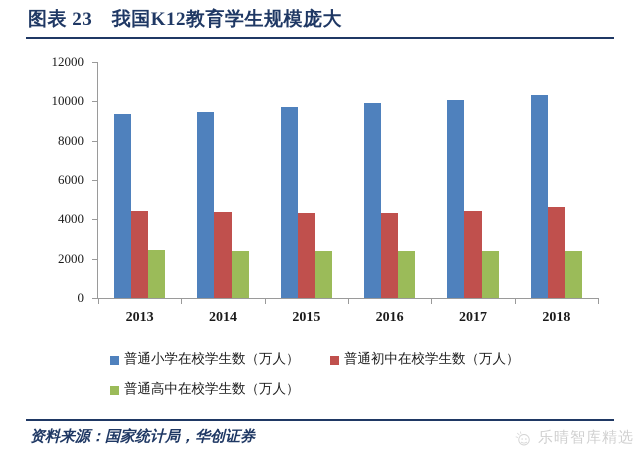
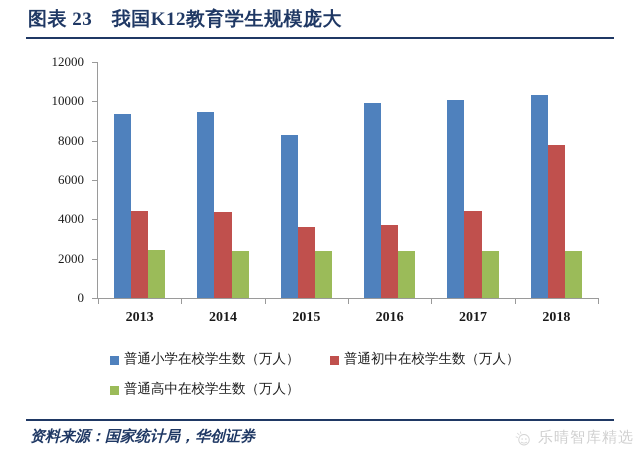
普通小学在校学生数（万人）/2015: 9700 -> 8300
普通初中在校学生数（万人）/2015: 4300 -> 3600
普通初中在校学生数（万人）/2016: 4300 -> 3700
普通初中在校学生数（万人）/2018: 4700 -> 7800
